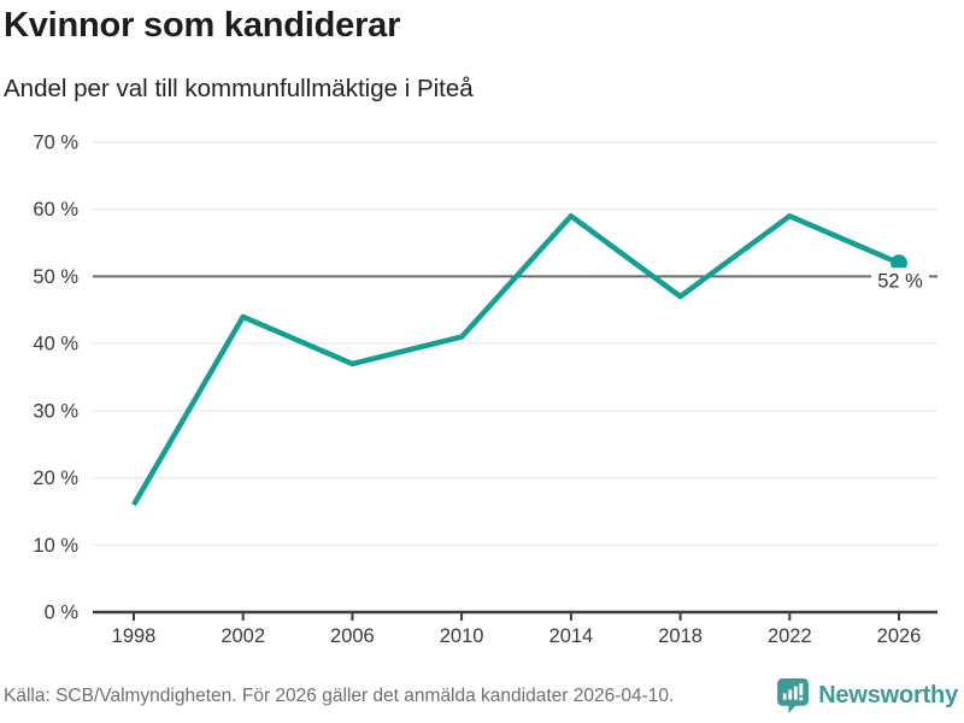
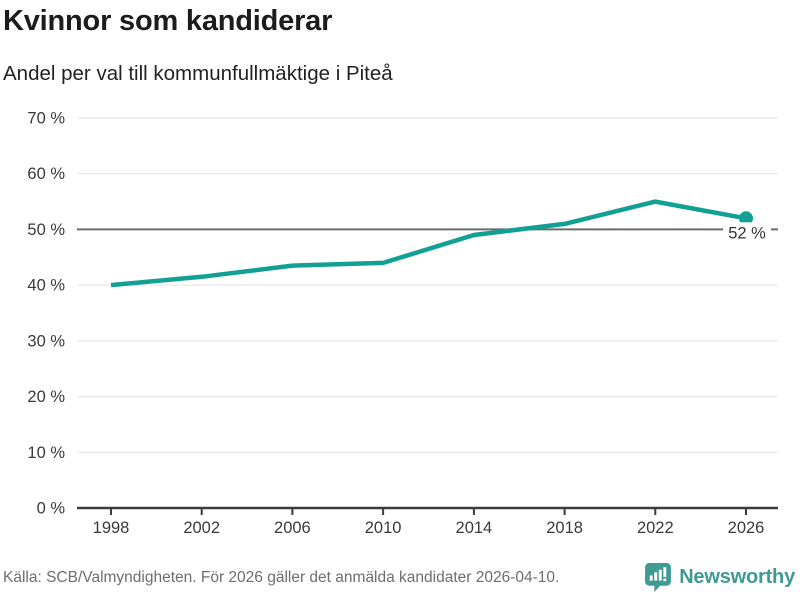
1998: 16% -> 40%
2002: 44% -> 42%
2006: 37% -> 44%
2010: 41% -> 44%
2014: 59% -> 49%
2018: 47% -> 51%
2022: 59% -> 55%
